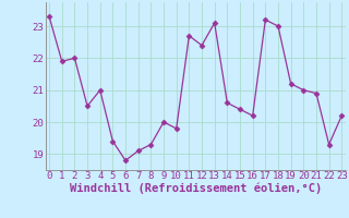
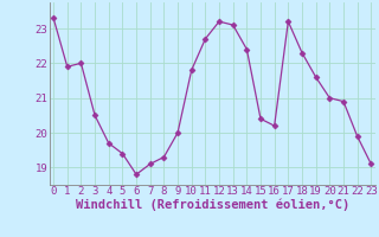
4: 21.0 -> 19.7
10: 19.8 -> 21.8
12: 22.4 -> 23.2
14: 20.6 -> 22.4
18: 23.0 -> 22.3
19: 21.2 -> 21.6
22: 19.3 -> 19.9
23: 20.2 -> 19.1
